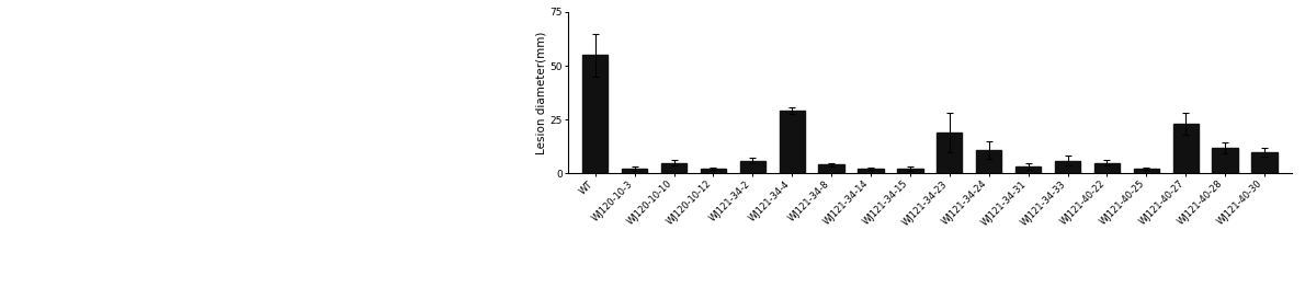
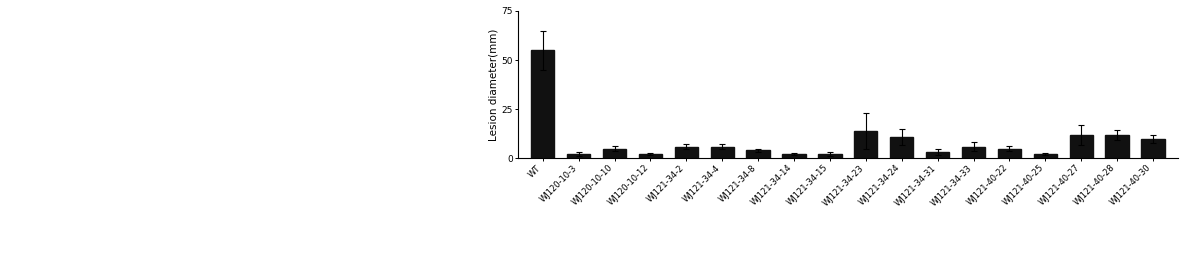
WJ121-34-4: 29 -> 6
WJ121-34-23: 19 -> 14
WJ121-40-27: 23 -> 12
